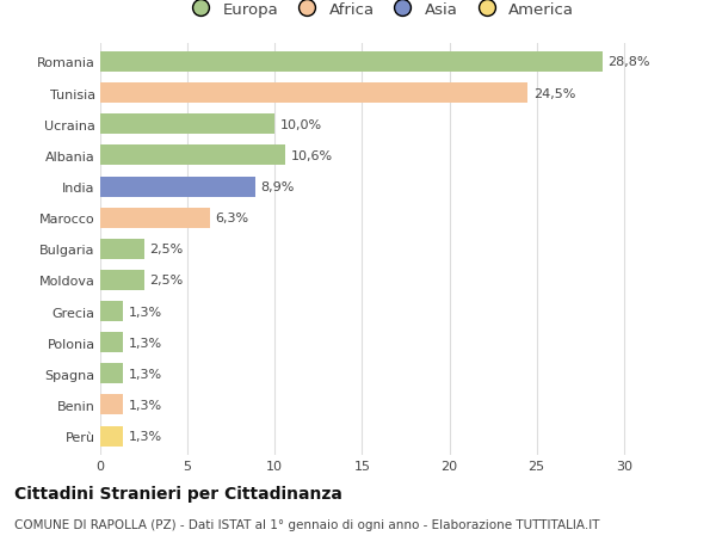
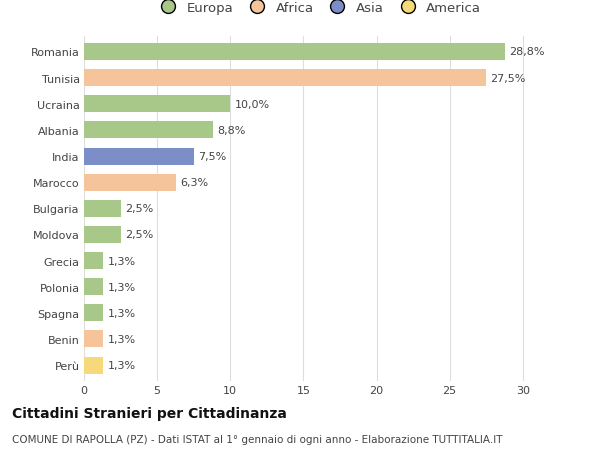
Tunisia: 24,5% -> 27,5%
Albania: 10,6% -> 8,8%
India: 8,9% -> 7,5%
